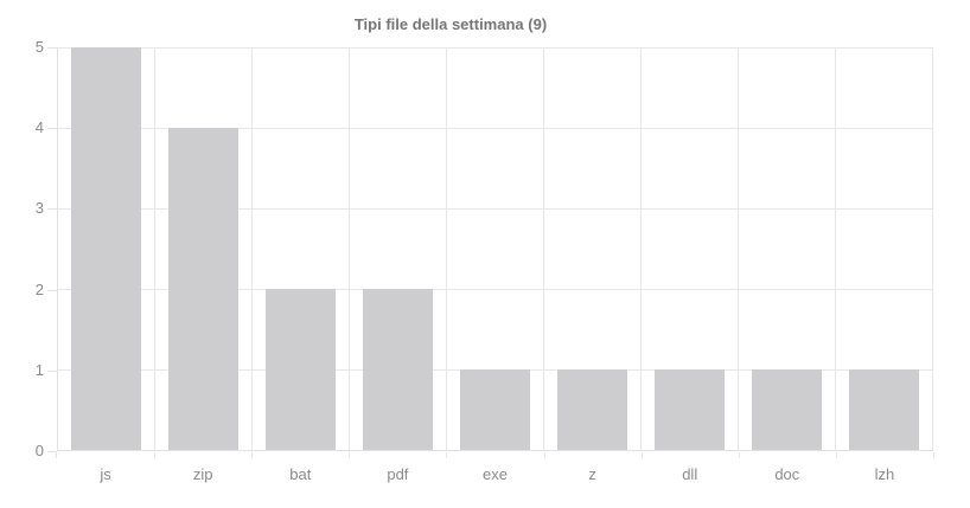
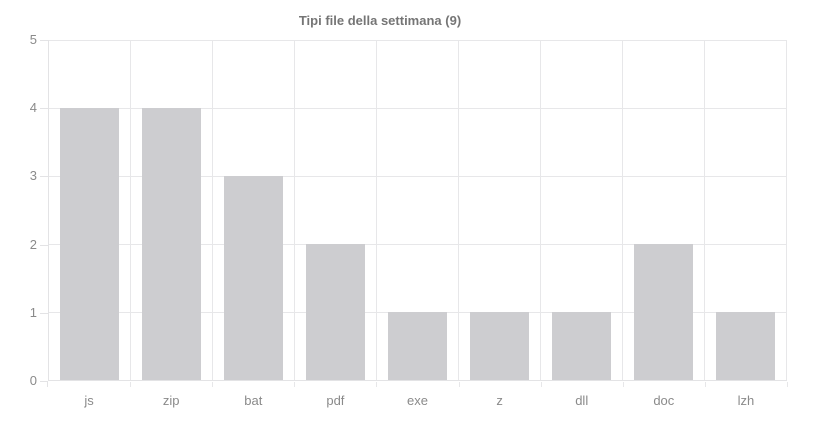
js: 5 -> 4
bat: 2 -> 3
doc: 1 -> 2
